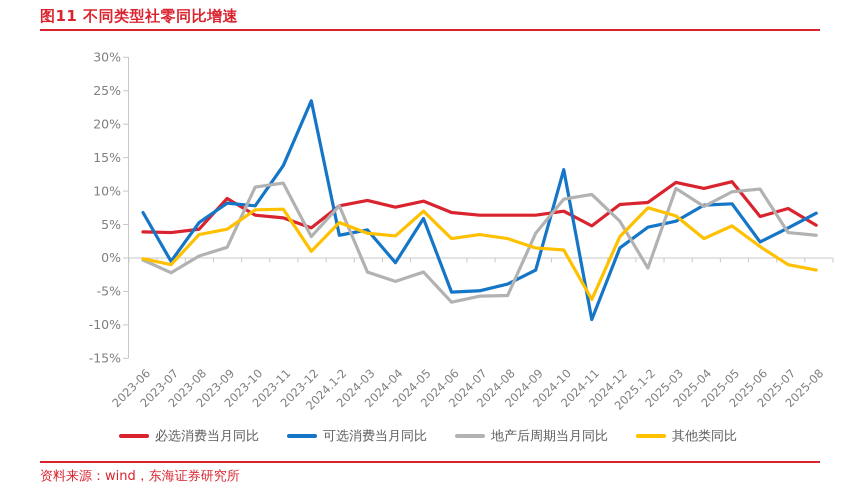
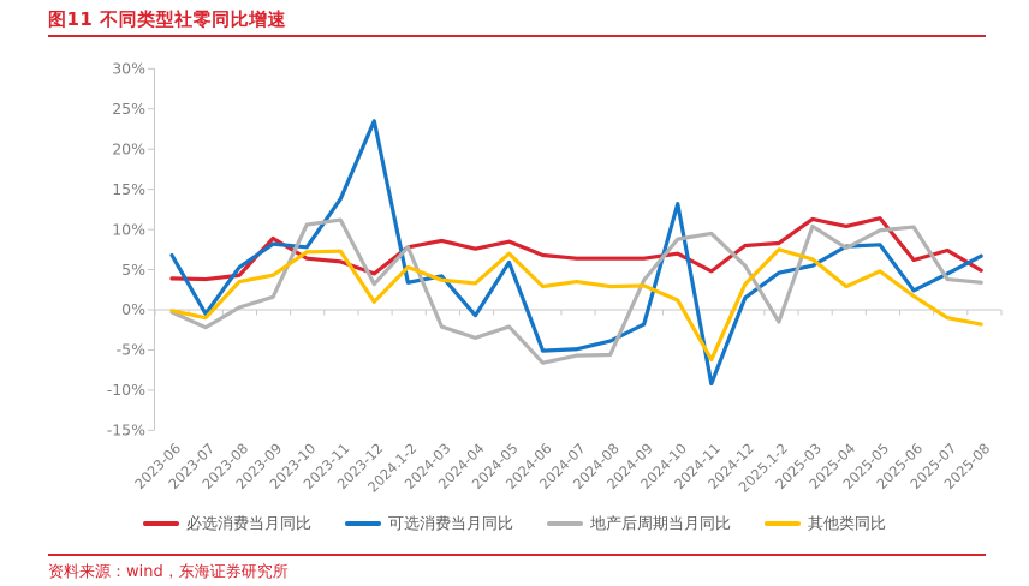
其他类同比/2024-09: 2% -> 3%
